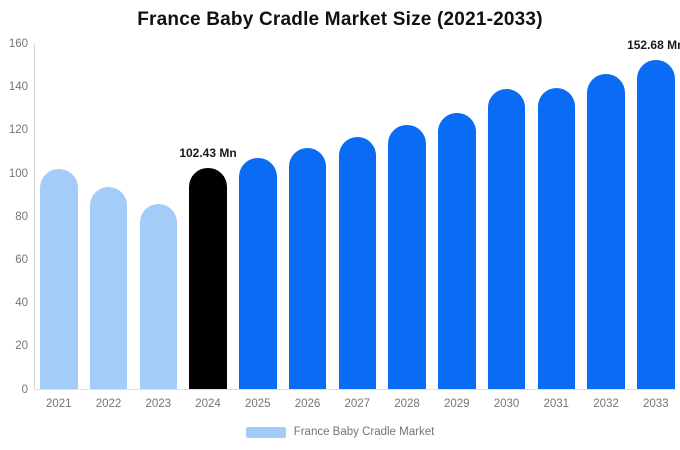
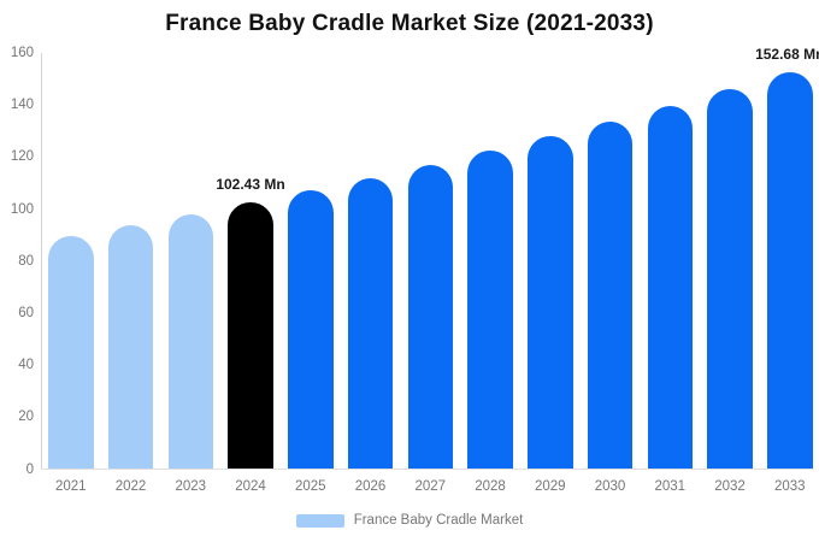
2021: 102 -> 90
2023: 86 -> 98
2030: 139 -> 134
